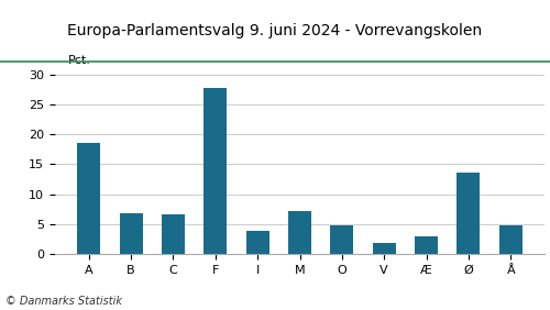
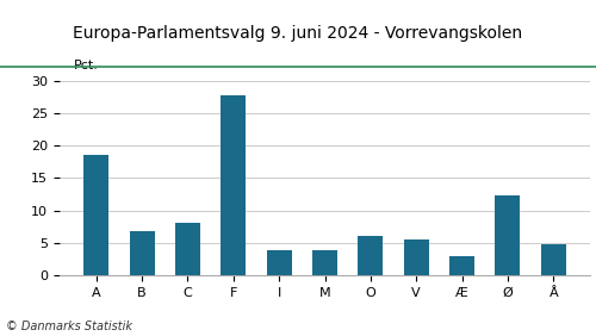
C: 6.6 -> 8.2
M: 7.2 -> 3.9
O: 4.8 -> 6.1
V: 1.8 -> 5.5
Ø: 13.6 -> 12.4
